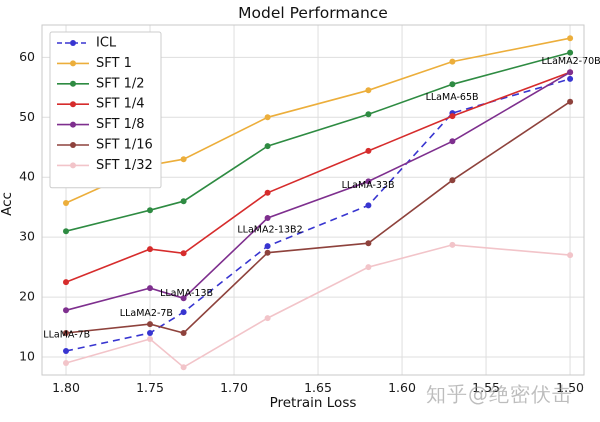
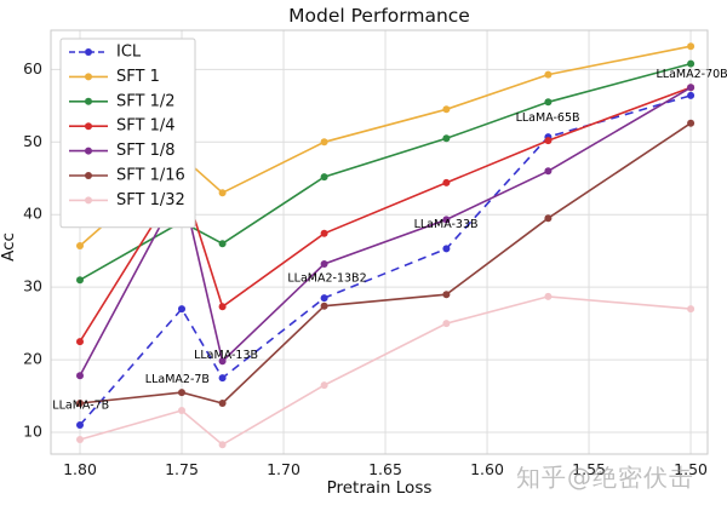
ICL/1.75: 14 -> 27
SFT 1/1.75: 42 -> 48
SFT 1/2/1.75: 34 -> 39
SFT 1/4/1.75: 28 -> 45
SFT 1/8/1.75: 22 -> 44
